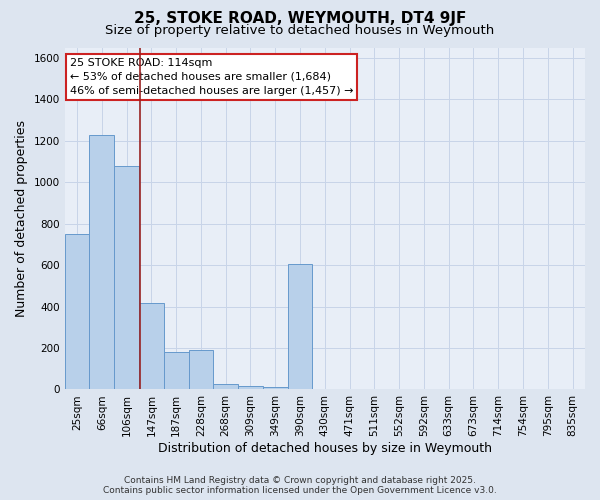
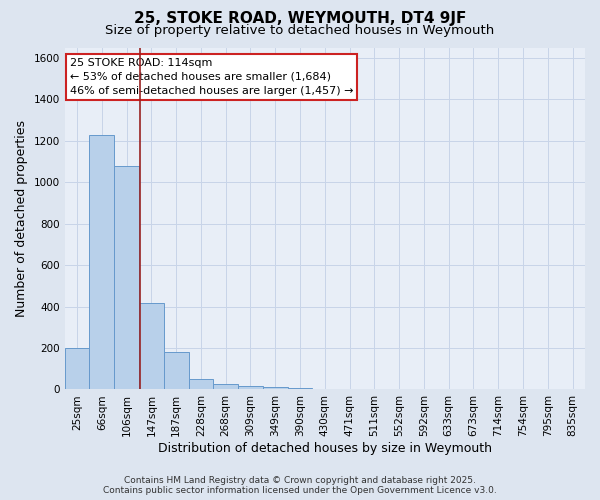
25sqm: 750 -> 200
228sqm: 190 -> 50
390sqm: 605 -> 7
